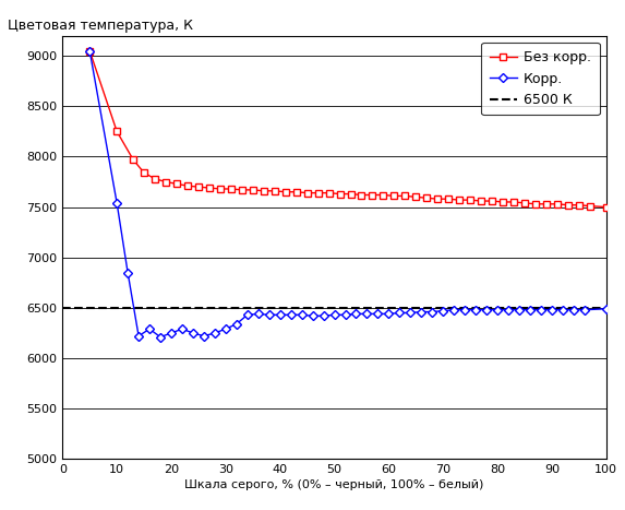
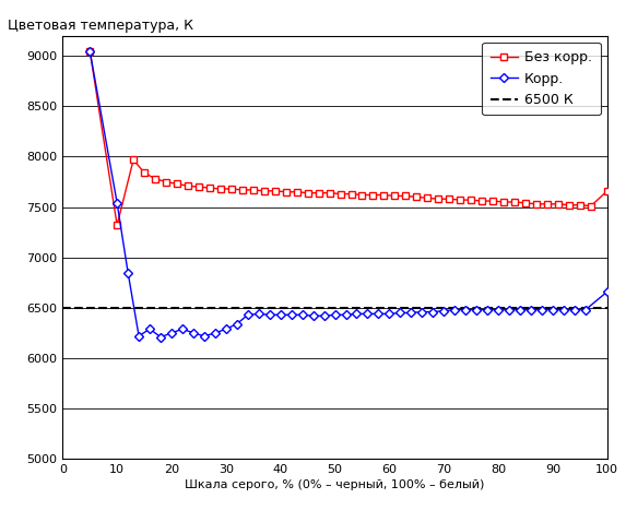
Без корр./10: 8250 -> 7320
Без корр./100: 7500 -> 7660
Корр./100: 6490 -> 6660
